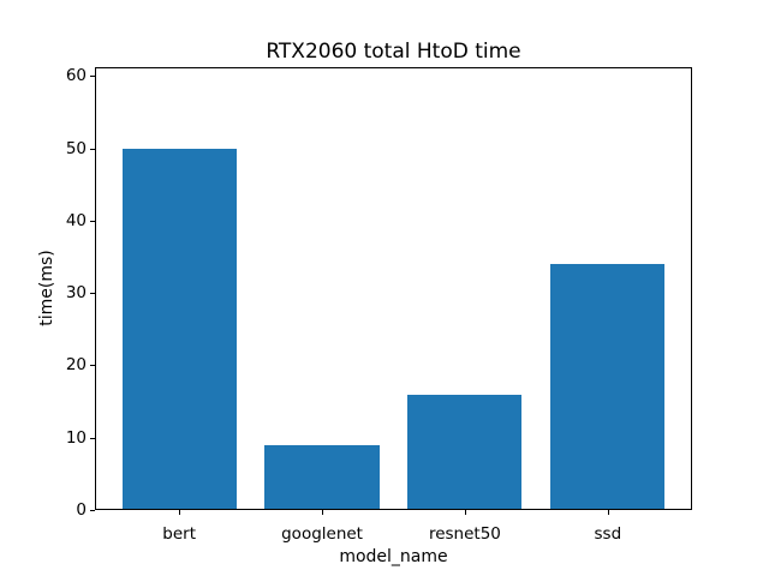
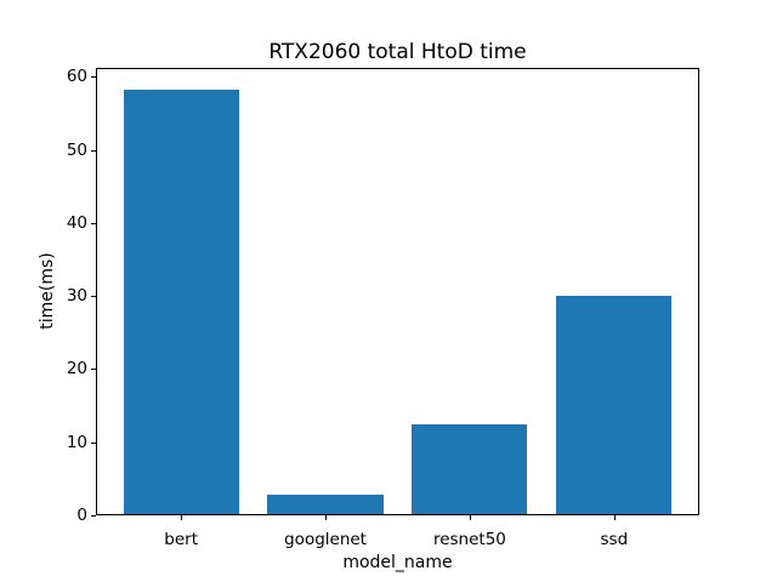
bert: 50 -> 58
googlenet: 9 -> 3
resnet50: 16 -> 12
ssd: 34 -> 30
